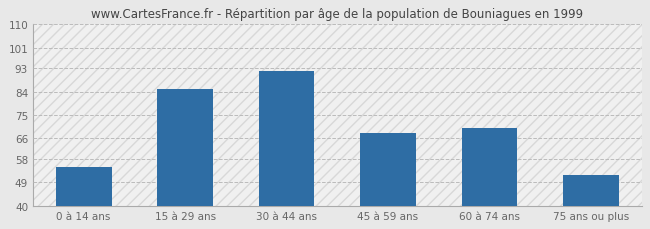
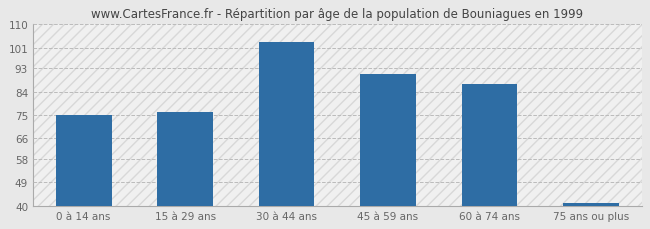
0 à 14 ans: 55 -> 75
15 à 29 ans: 85 -> 76
30 à 44 ans: 92 -> 103
45 à 59 ans: 68 -> 91
60 à 74 ans: 70 -> 87
75 ans ou plus: 52 -> 41
